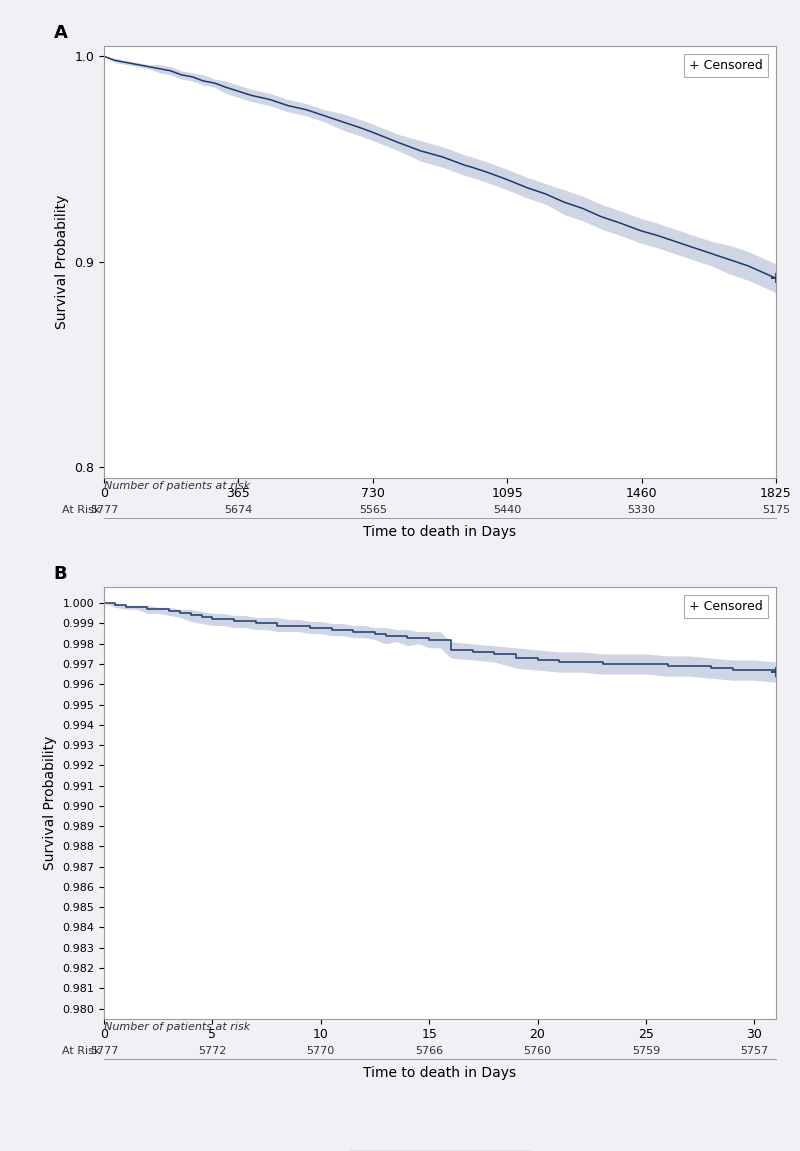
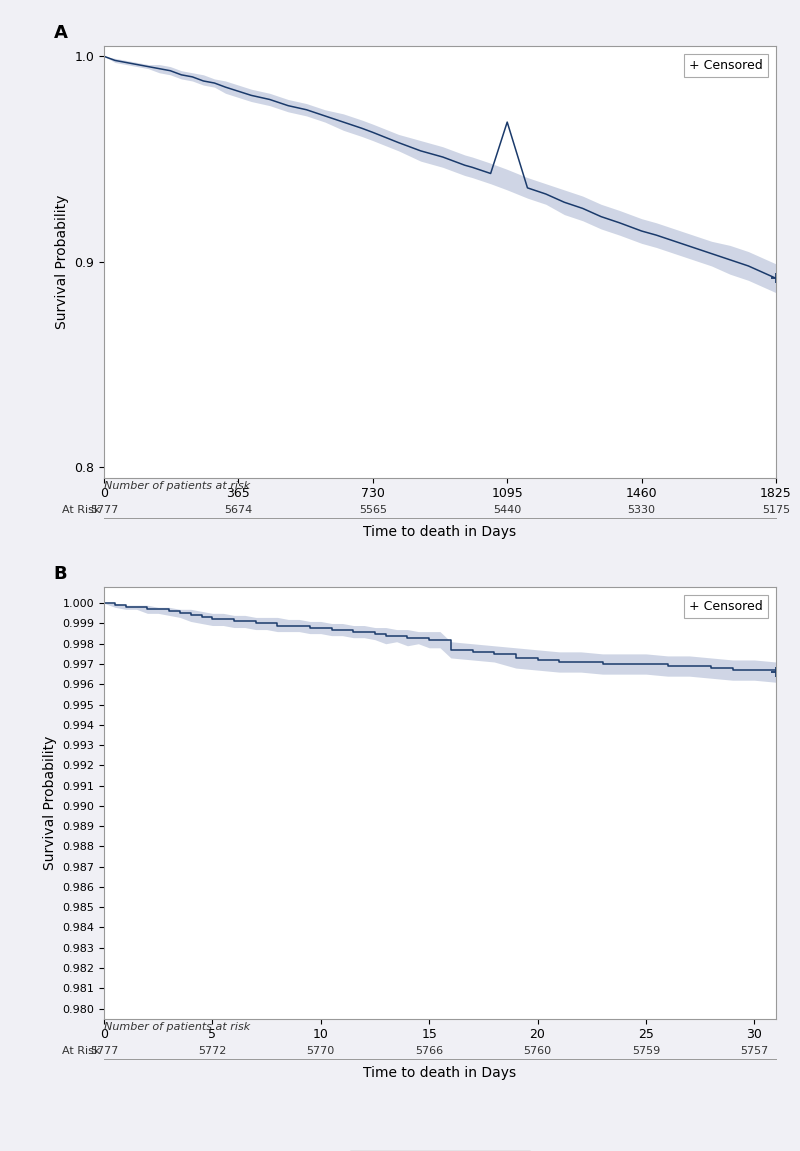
Survival Probability/1095: 0.940 -> 0.968
